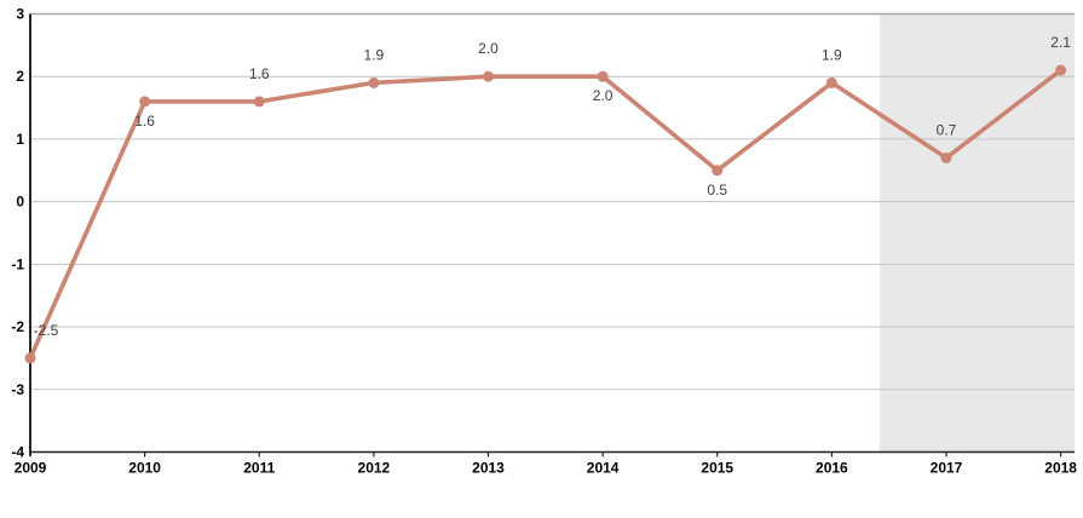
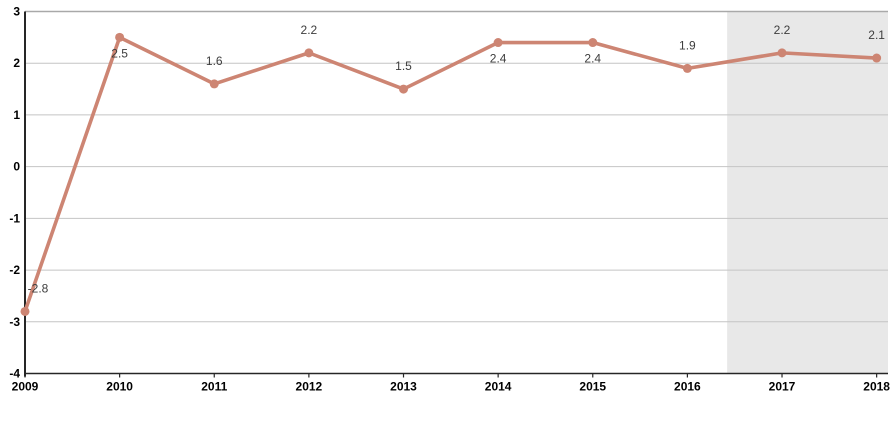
2009: -2.5 -> -2.8
2010: 1.6 -> 2.5
2012: 1.9 -> 2.2
2013: 2.0 -> 1.5
2014: 2.0 -> 2.4
2015: 0.5 -> 2.4
2017: 0.7 -> 2.2
